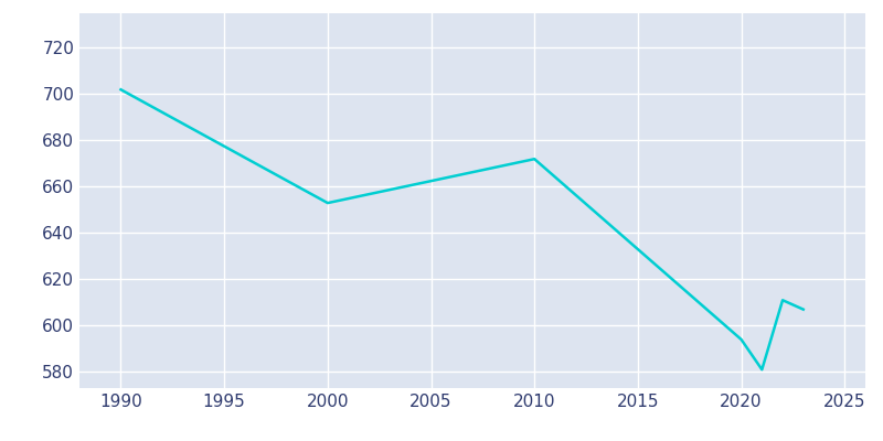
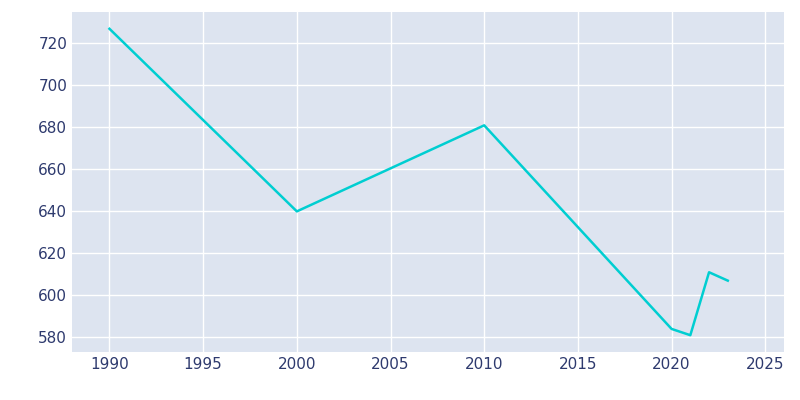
1990: 702 -> 727
2000: 653 -> 640
2010: 672 -> 681
2020: 594 -> 584
